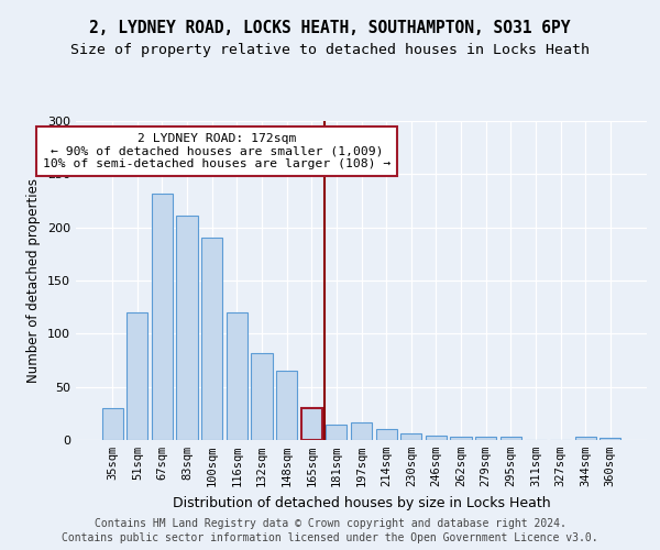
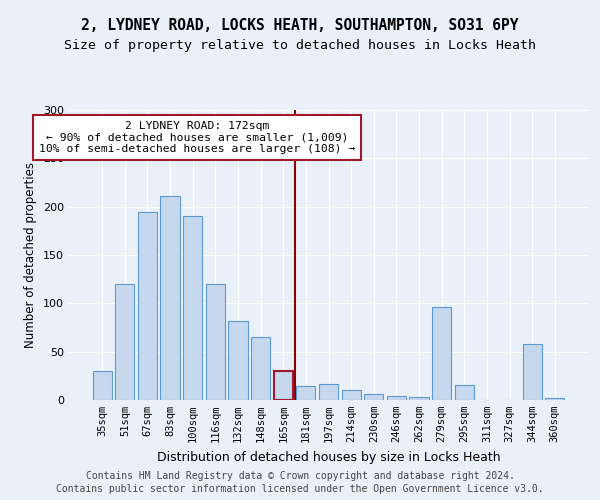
67sqm: 232 -> 194
279sqm: 3 -> 96
295sqm: 3 -> 16
344sqm: 3 -> 58
